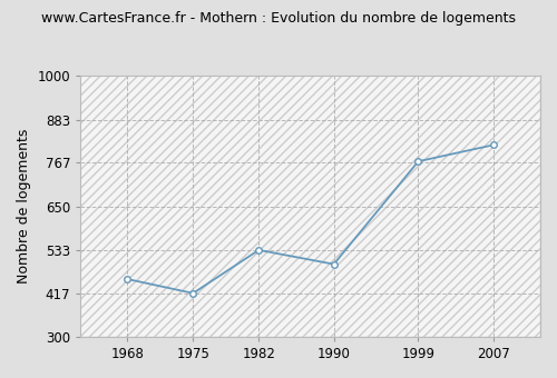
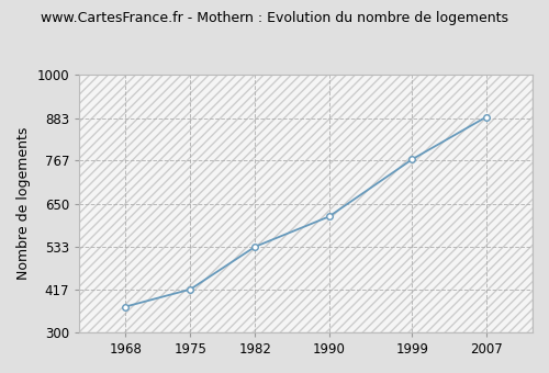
1968: 455 -> 370
1990: 495 -> 615
2007: 815 -> 886
